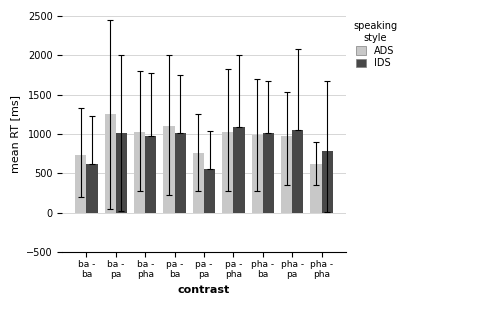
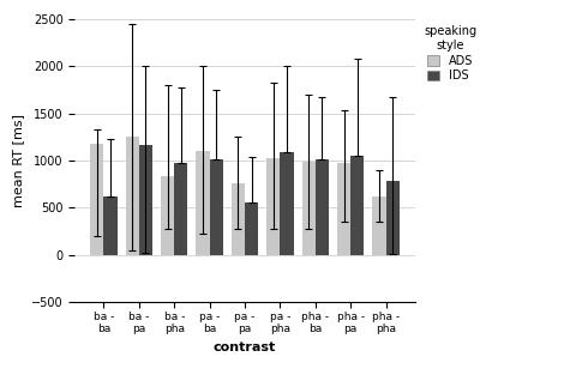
ADS/ba - ba: 730 -> 1180
IDS/ba - pa: 1020 -> 1160
ADS/ba - pha: 1020 -> 840
